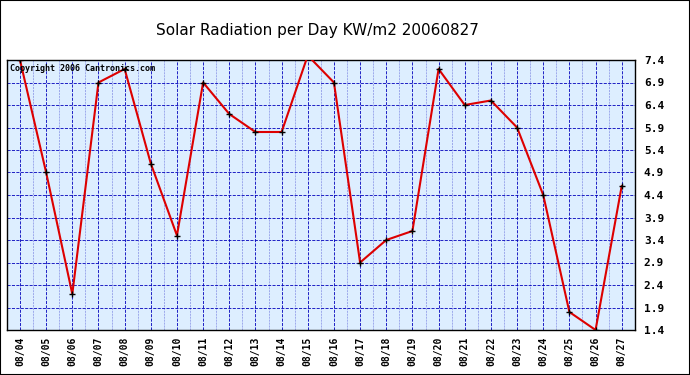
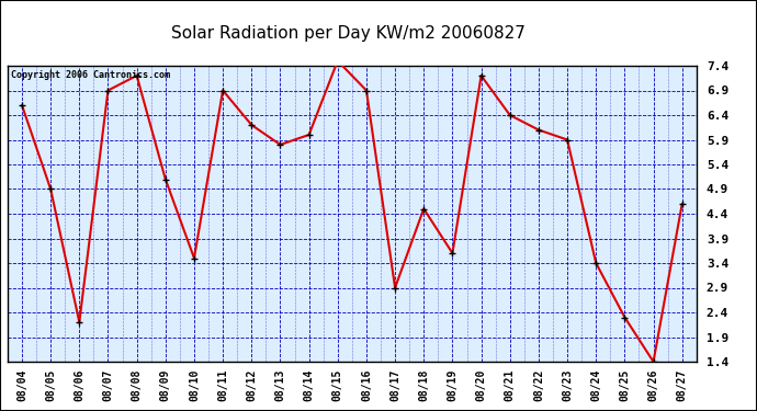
08/04: 7.4 -> 6.6
08/14: 5.8 -> 6.0
08/18: 3.4 -> 4.5
08/22: 6.5 -> 6.1
08/24: 4.4 -> 3.4
08/25: 1.8 -> 2.3
